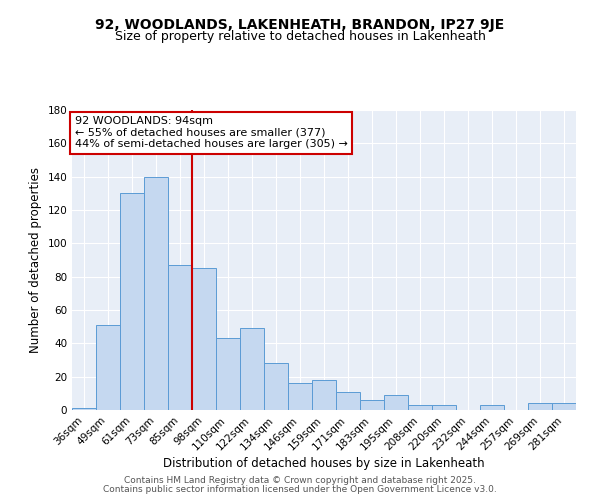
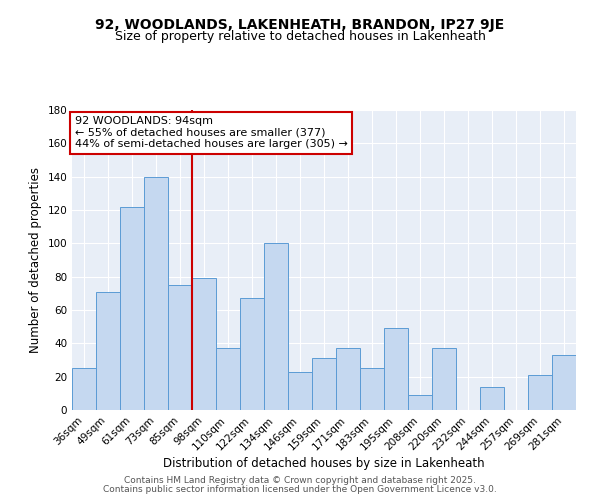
36sqm: 1 -> 25
49sqm: 51 -> 71
61sqm: 130 -> 122
85sqm: 87 -> 75
98sqm: 85 -> 79
110sqm: 43 -> 37
122sqm: 49 -> 67
134sqm: 28 -> 100
146sqm: 16 -> 23
159sqm: 18 -> 31
171sqm: 11 -> 37
183sqm: 6 -> 25
195sqm: 9 -> 49
208sqm: 3 -> 9
220sqm: 3 -> 37
244sqm: 3 -> 14
269sqm: 4 -> 21
281sqm: 4 -> 33
